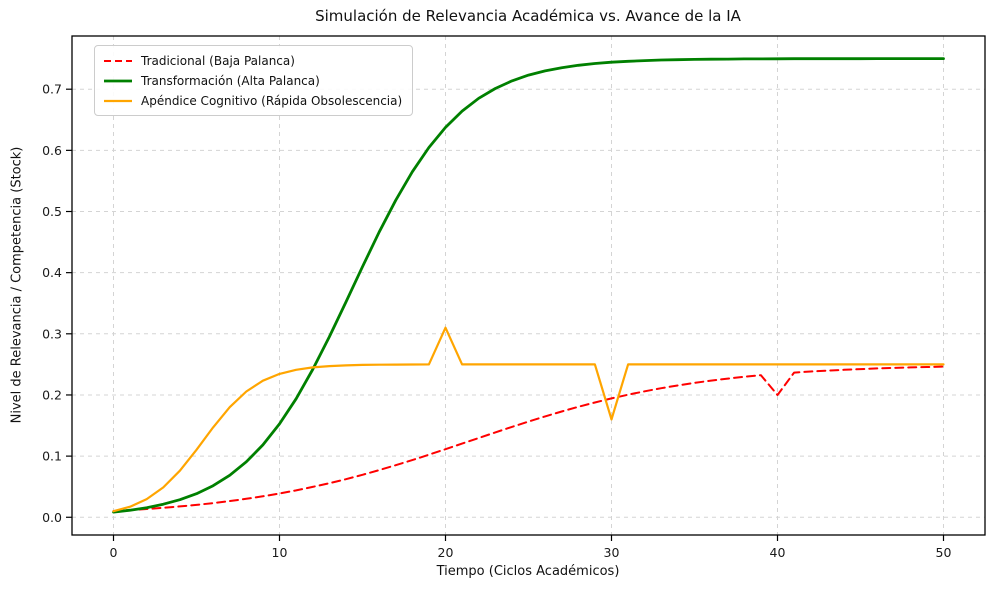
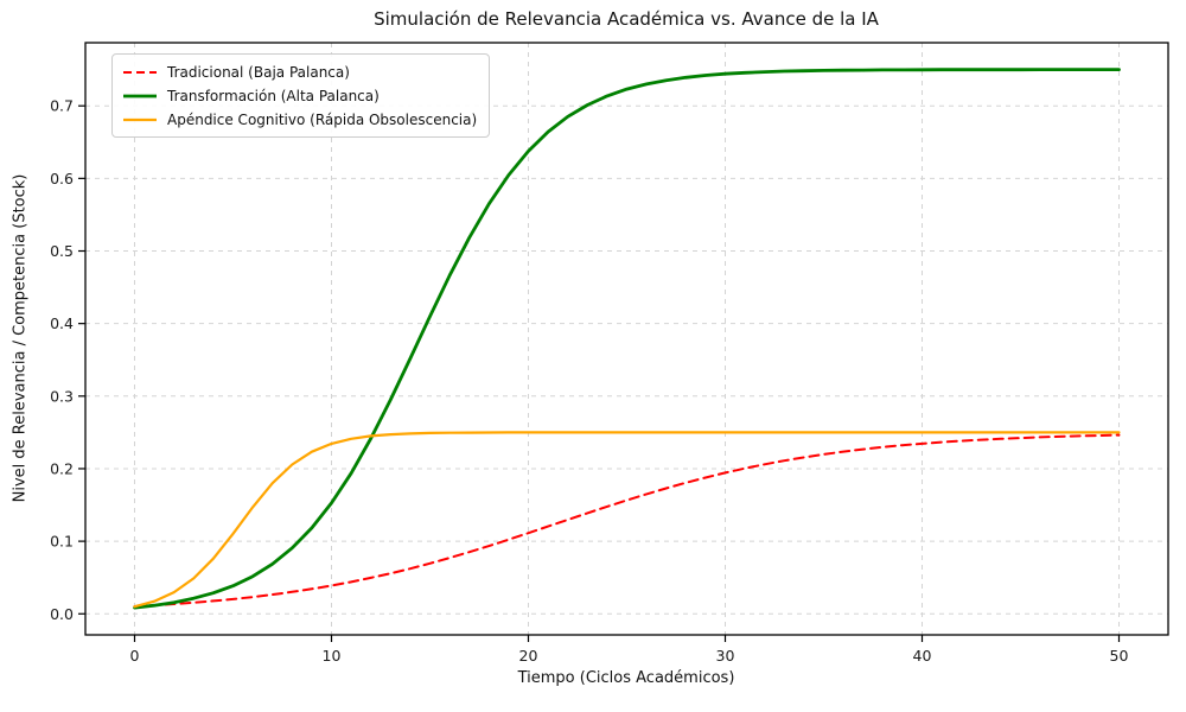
Apéndice Cognitivo (Rápida Obsolescencia)/20: 0.31 -> 0.25
Apéndice Cognitivo (Rápida Obsolescencia)/30: 0.16 -> 0.25
Tradicional (Baja Palanca)/40: 0.20 -> 0.23
